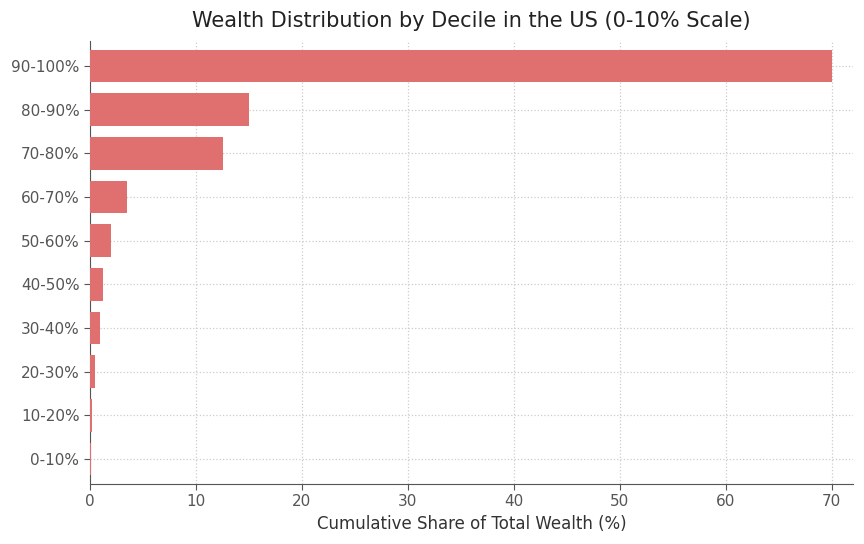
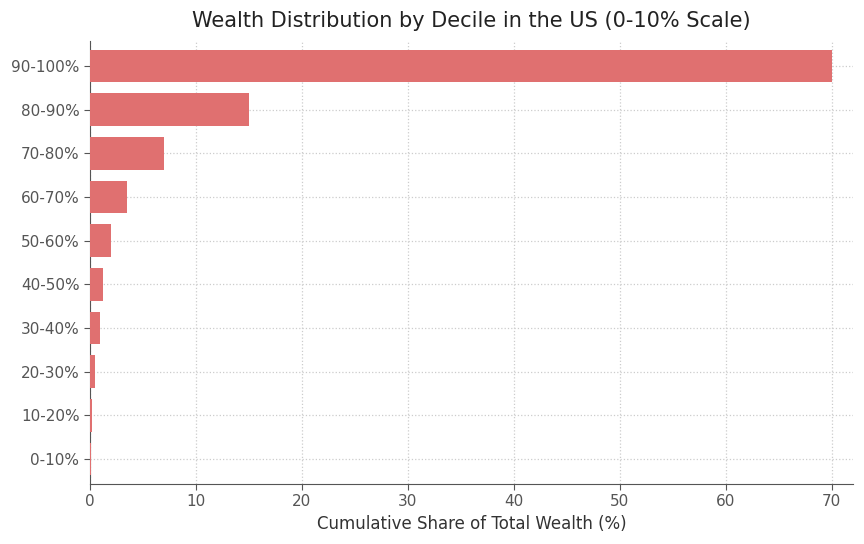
70-80%: 12.6 -> 7.0
